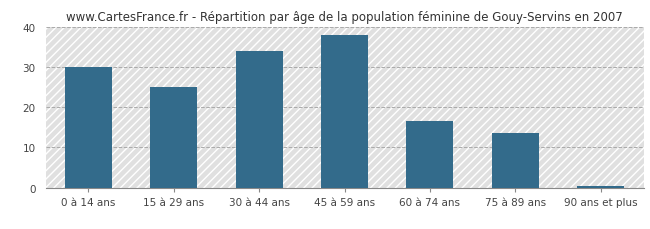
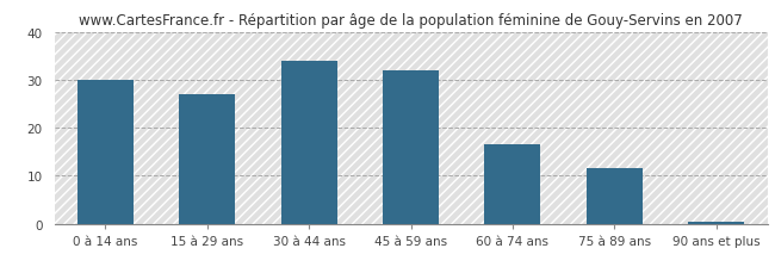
15 à 29 ans: 25.0 -> 27.0
45 à 59 ans: 38.0 -> 32.0
75 à 89 ans: 13.5 -> 11.5
